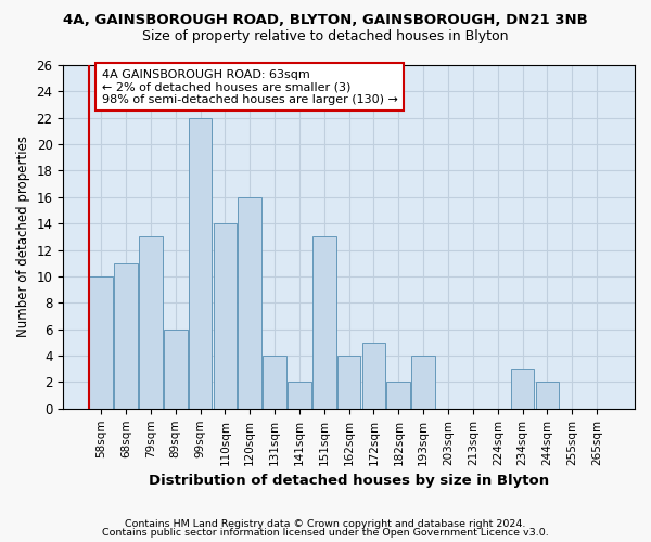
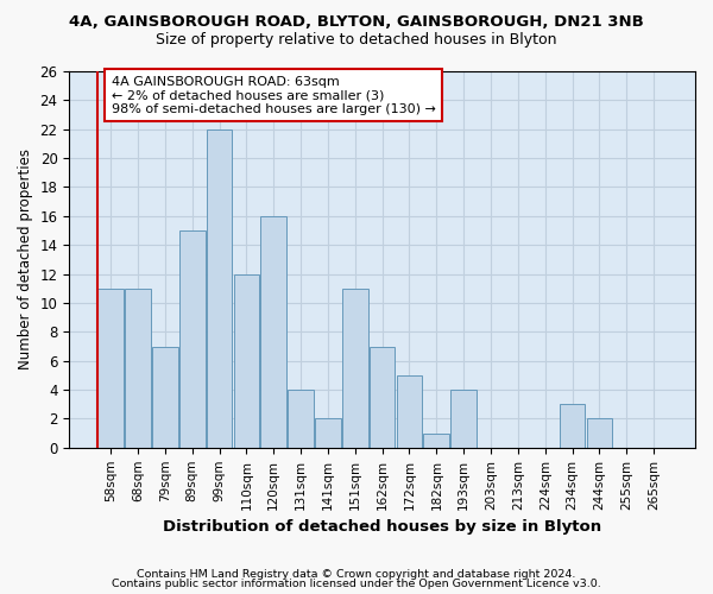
58sqm: 10 -> 11
79sqm: 13 -> 7
89sqm: 6 -> 15
110sqm: 14 -> 12
151sqm: 13 -> 11
162sqm: 4 -> 7
182sqm: 2 -> 1
